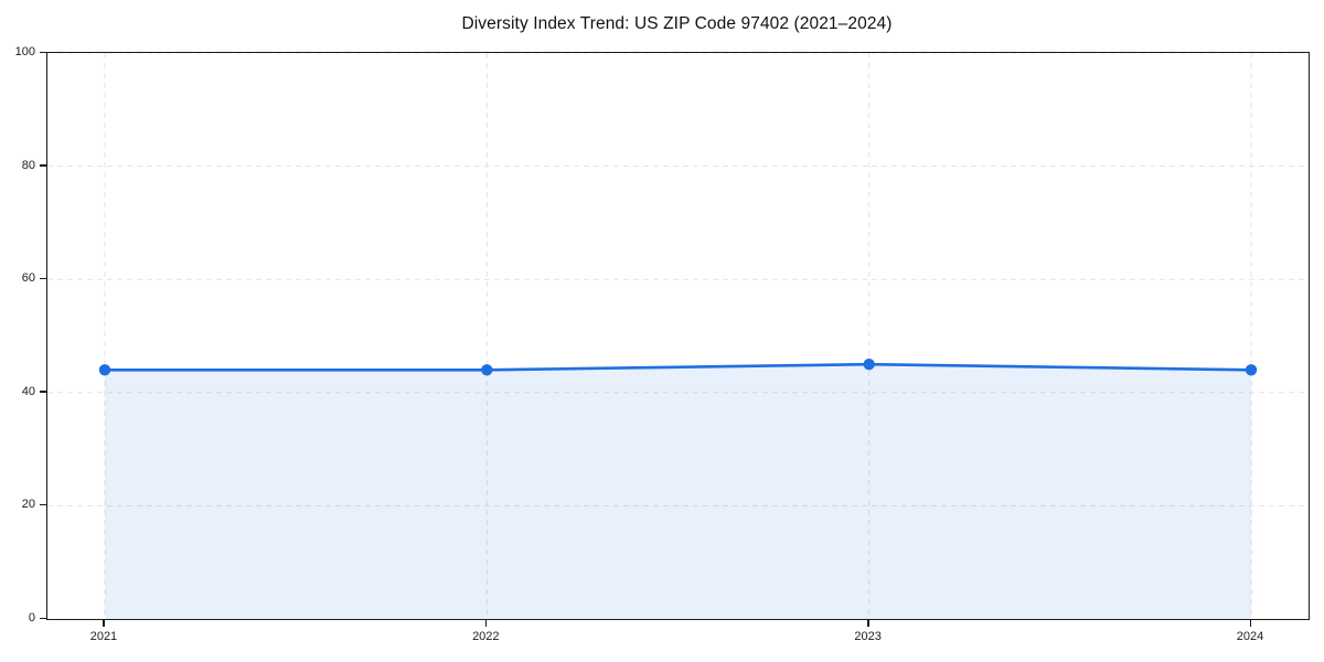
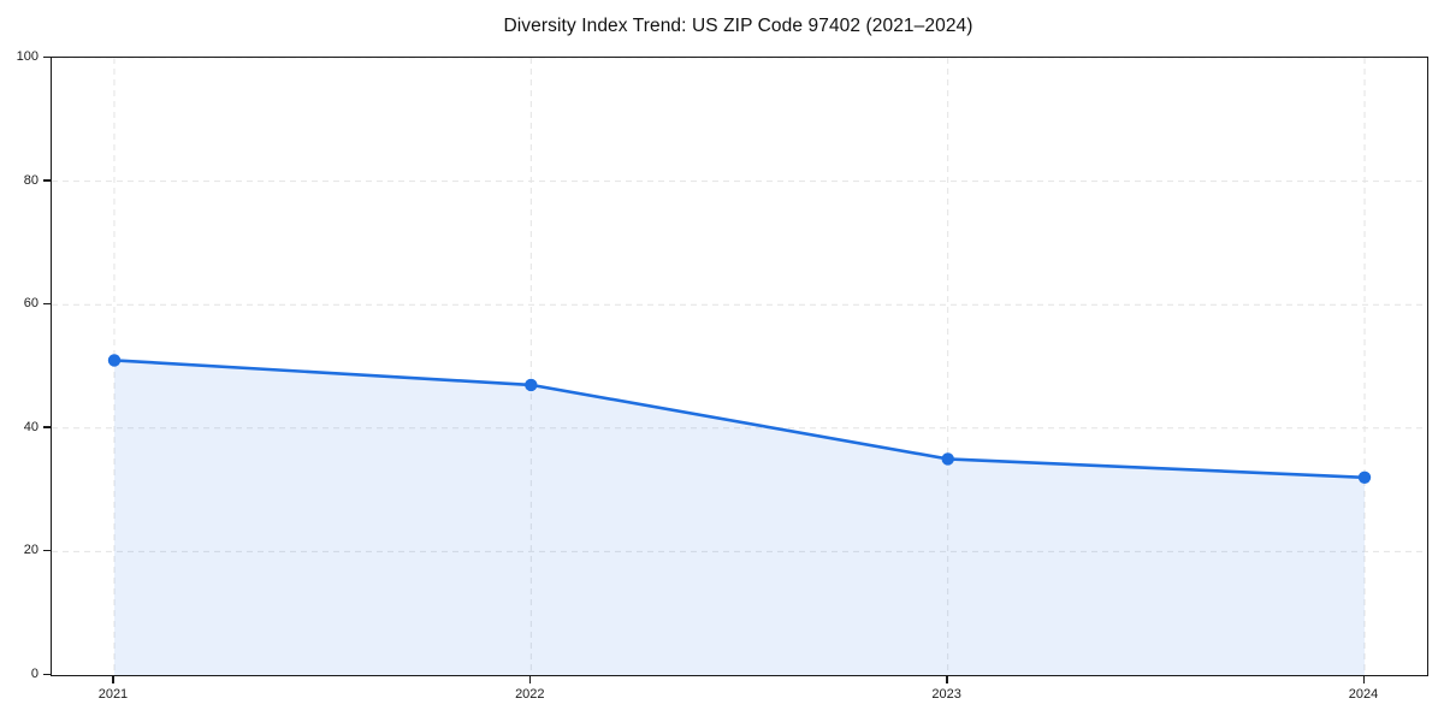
2021: 44 -> 51
2022: 44 -> 47
2023: 45 -> 35
2024: 44 -> 32
